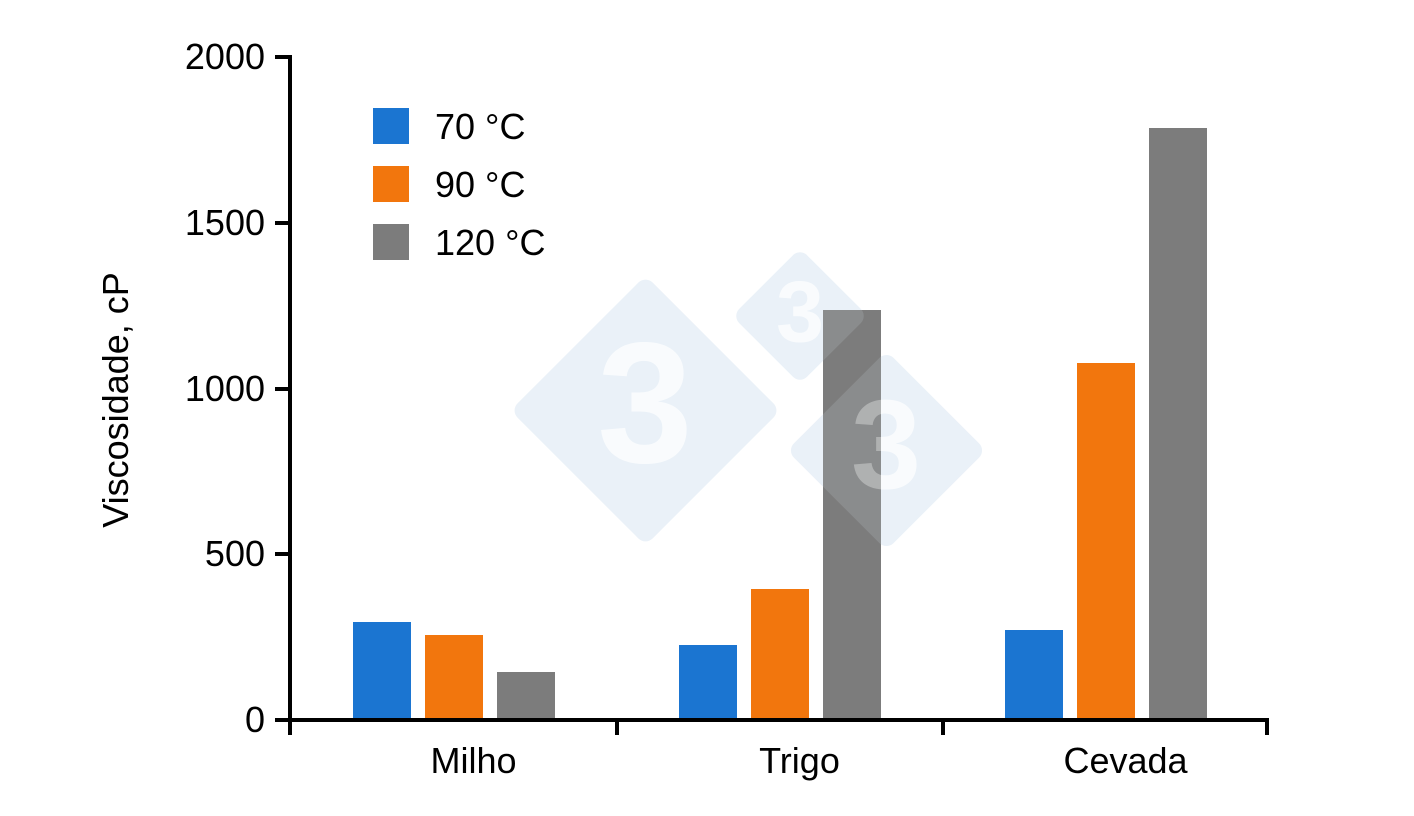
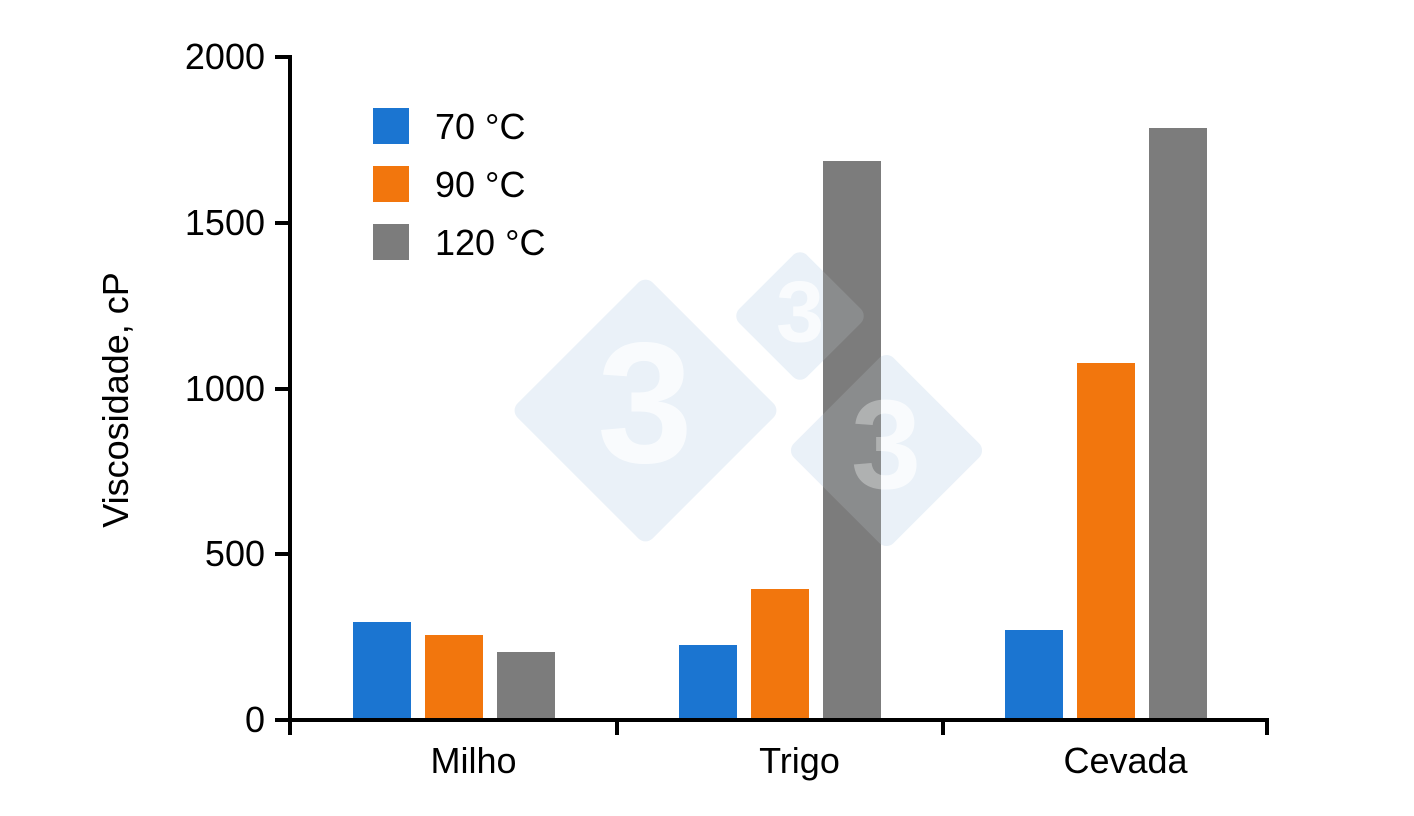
120 °C/Milho: 140 -> 200
120 °C/Trigo: 1230 -> 1680
